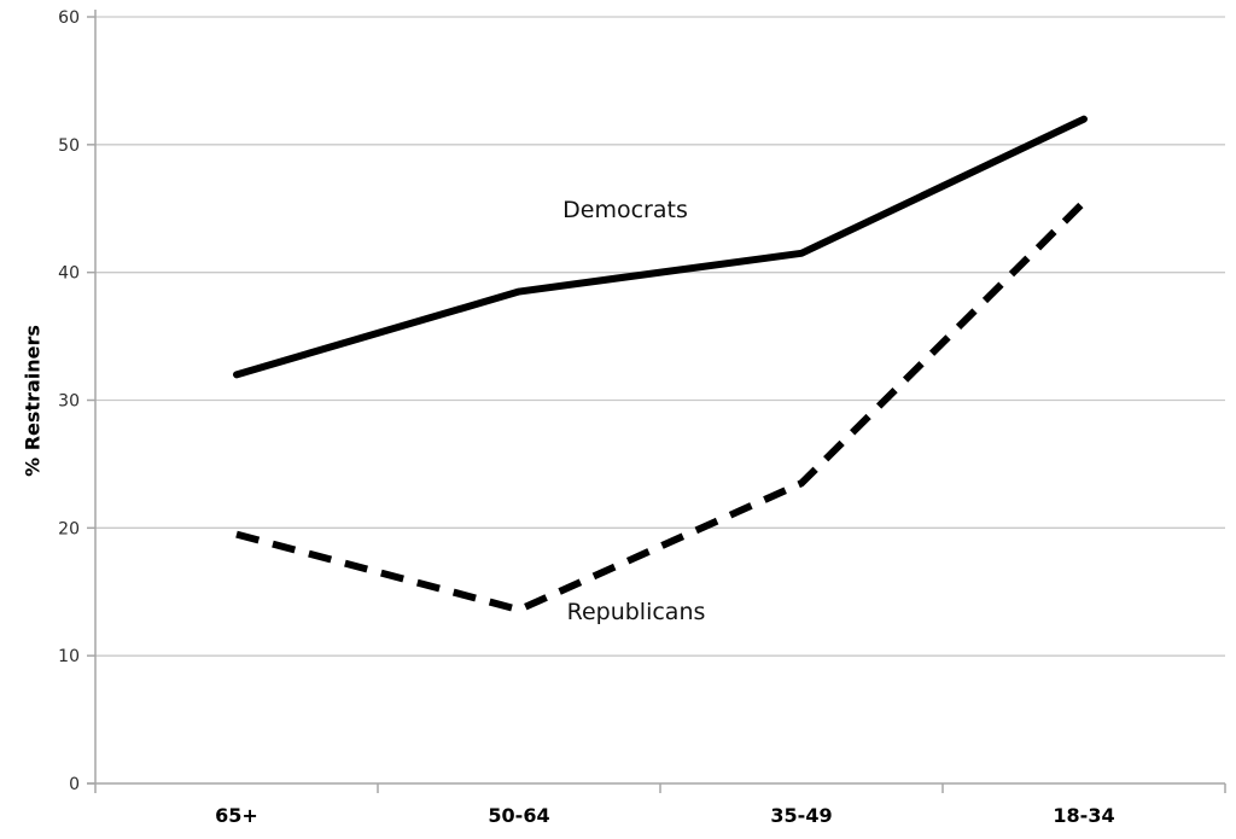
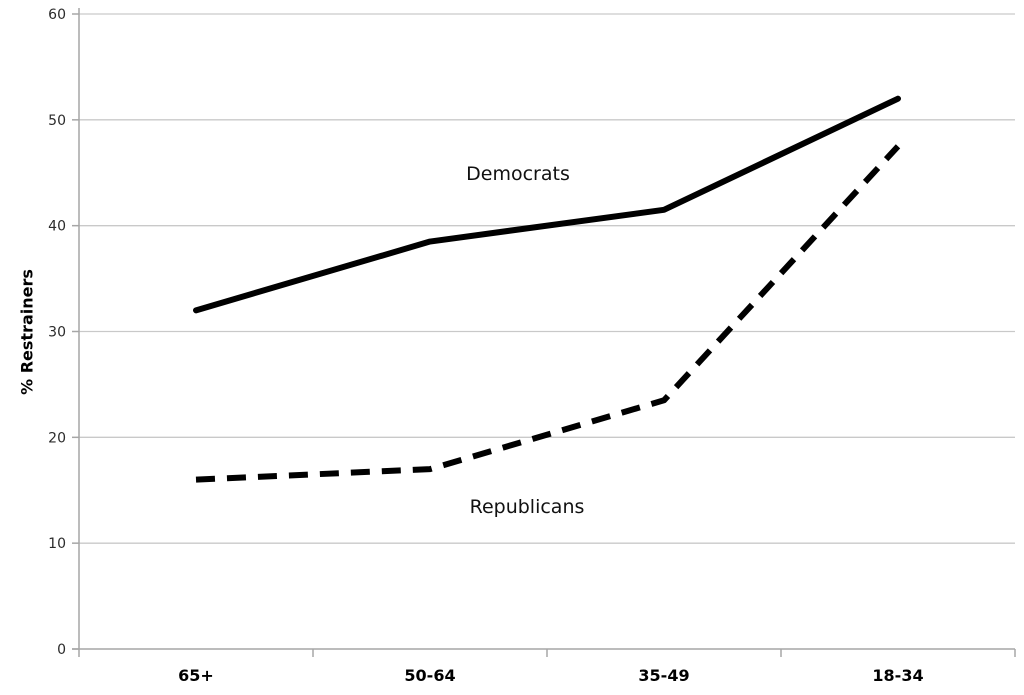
Republicans/65+: 19.5 -> 16.0
Republicans/50-64: 13.6 -> 17.0
Republicans/18-34: 45.5 -> 47.5
